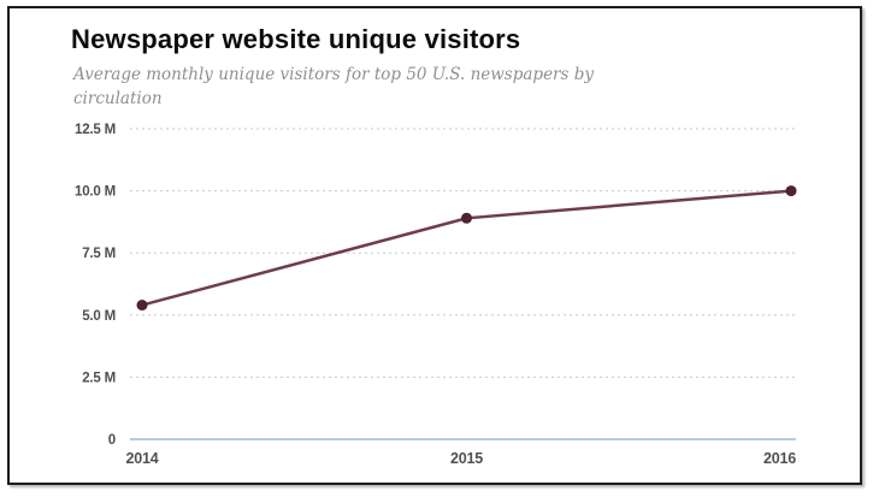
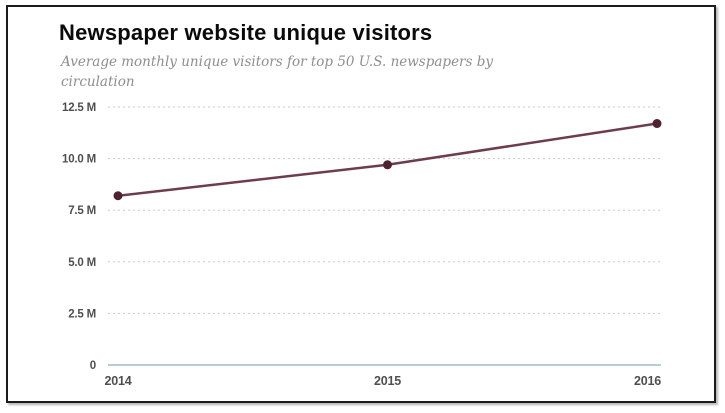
2014: 5.4M -> 8.2M
2015: 8.9M -> 9.7M
2016: 10.0M -> 11.7M
